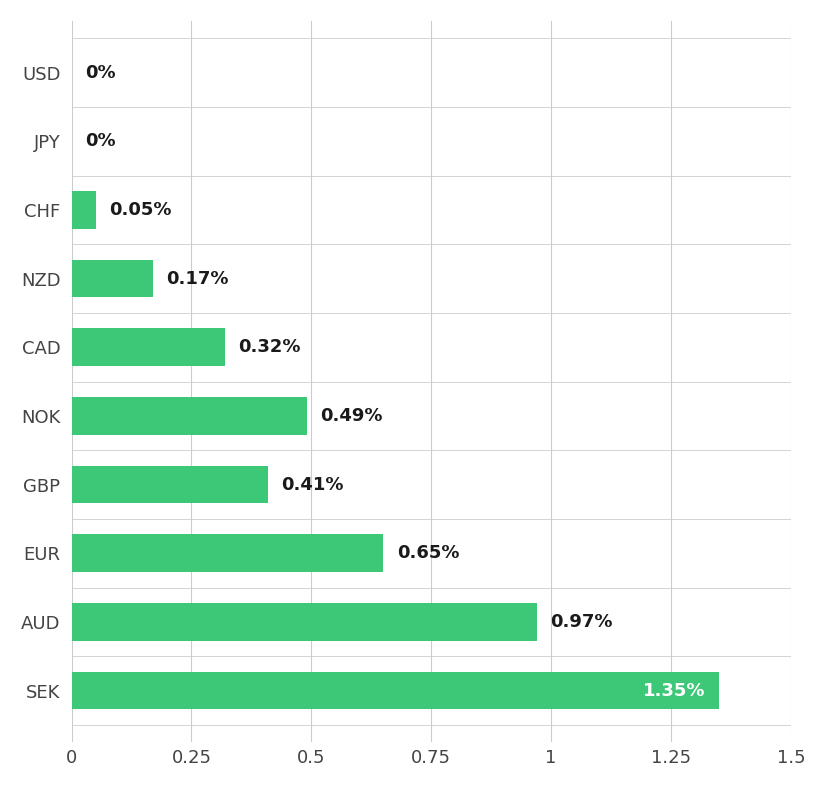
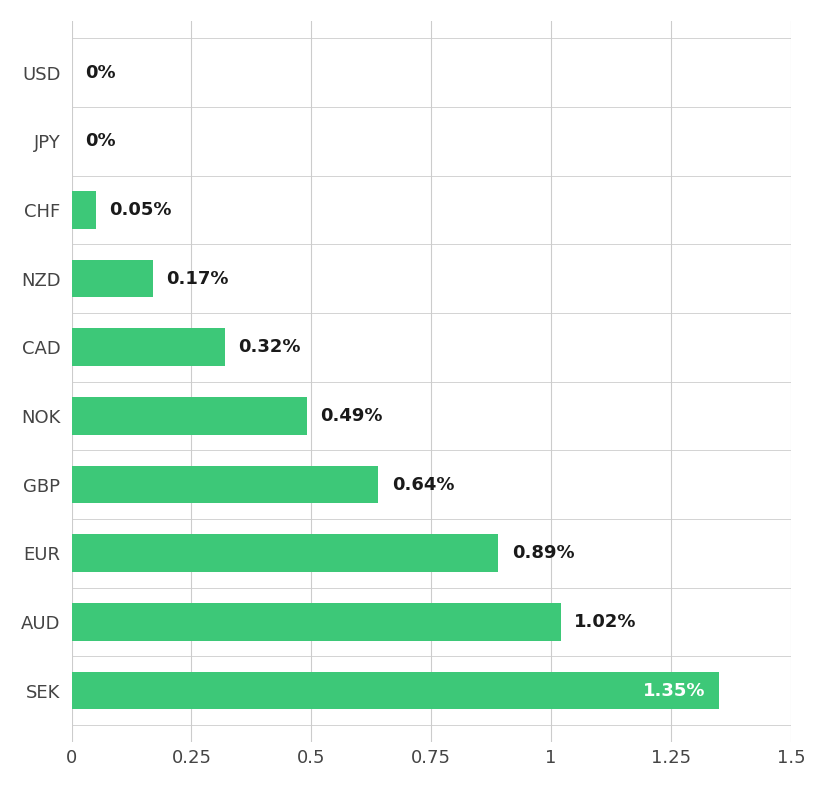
GBP: 0.41% -> 0.64%
EUR: 0.65% -> 0.89%
AUD: 0.97% -> 1.02%
